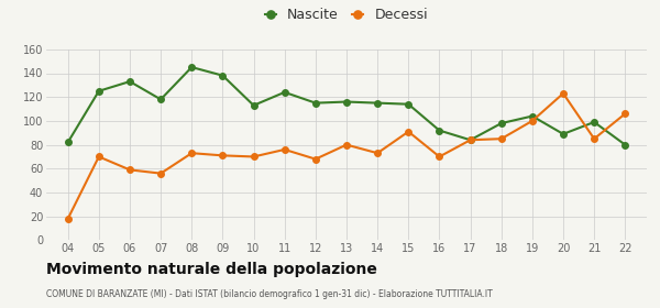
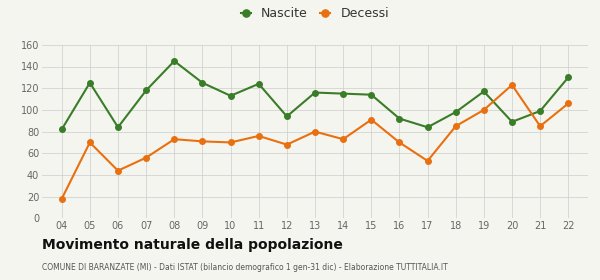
Nascite/06: 133 -> 84
Decessi/06: 59 -> 44
Nascite/09: 138 -> 125
Nascite/12: 115 -> 94
Decessi/17: 84 -> 53
Nascite/19: 104 -> 117
Nascite/22: 80 -> 130
